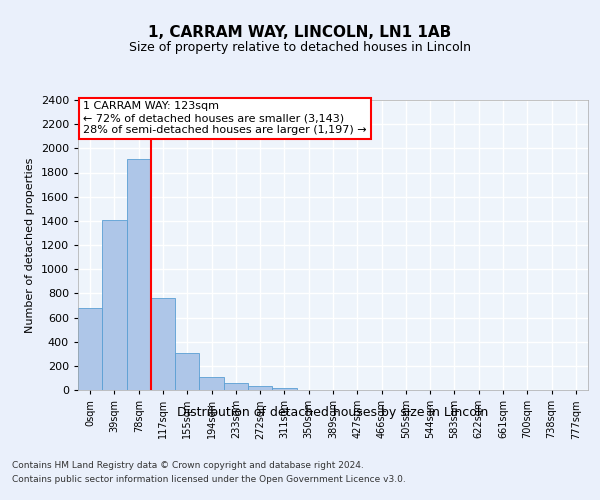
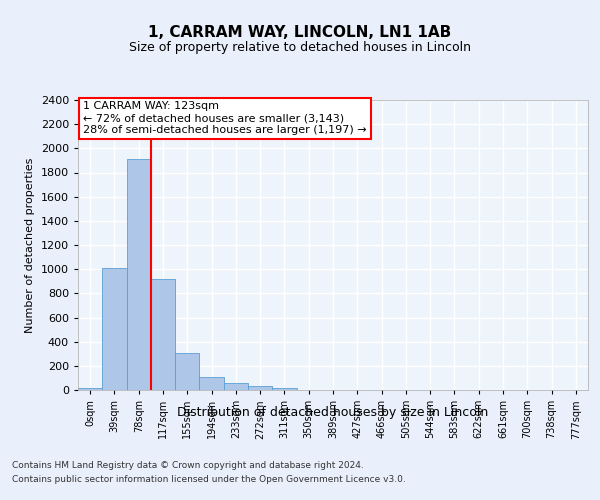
0sqm: 680 -> 20
39sqm: 1410 -> 1010
117sqm: 760 -> 920
